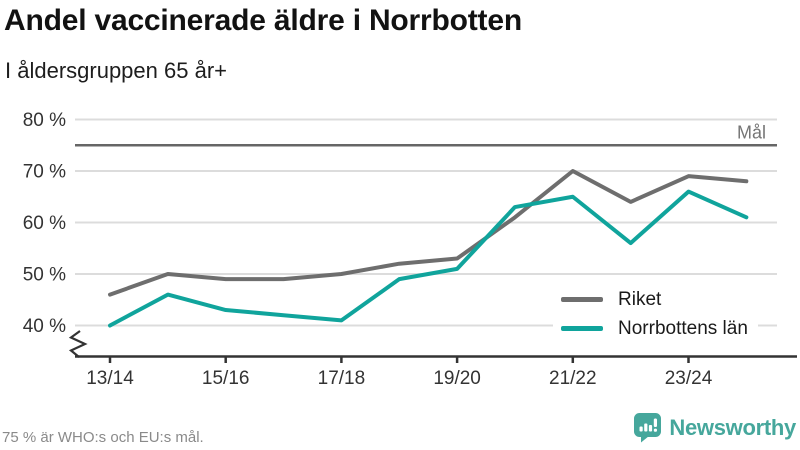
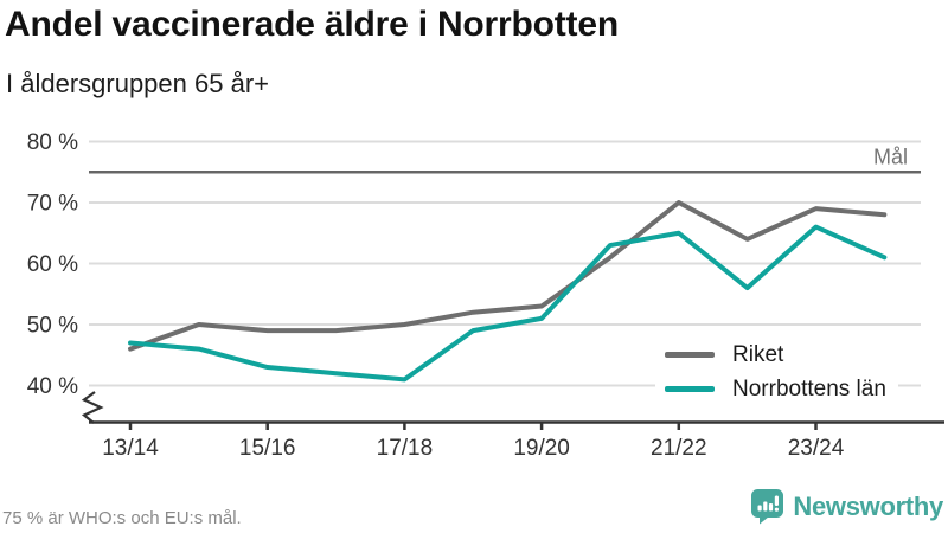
Norrbottens län/13/14: 40% -> 47%
